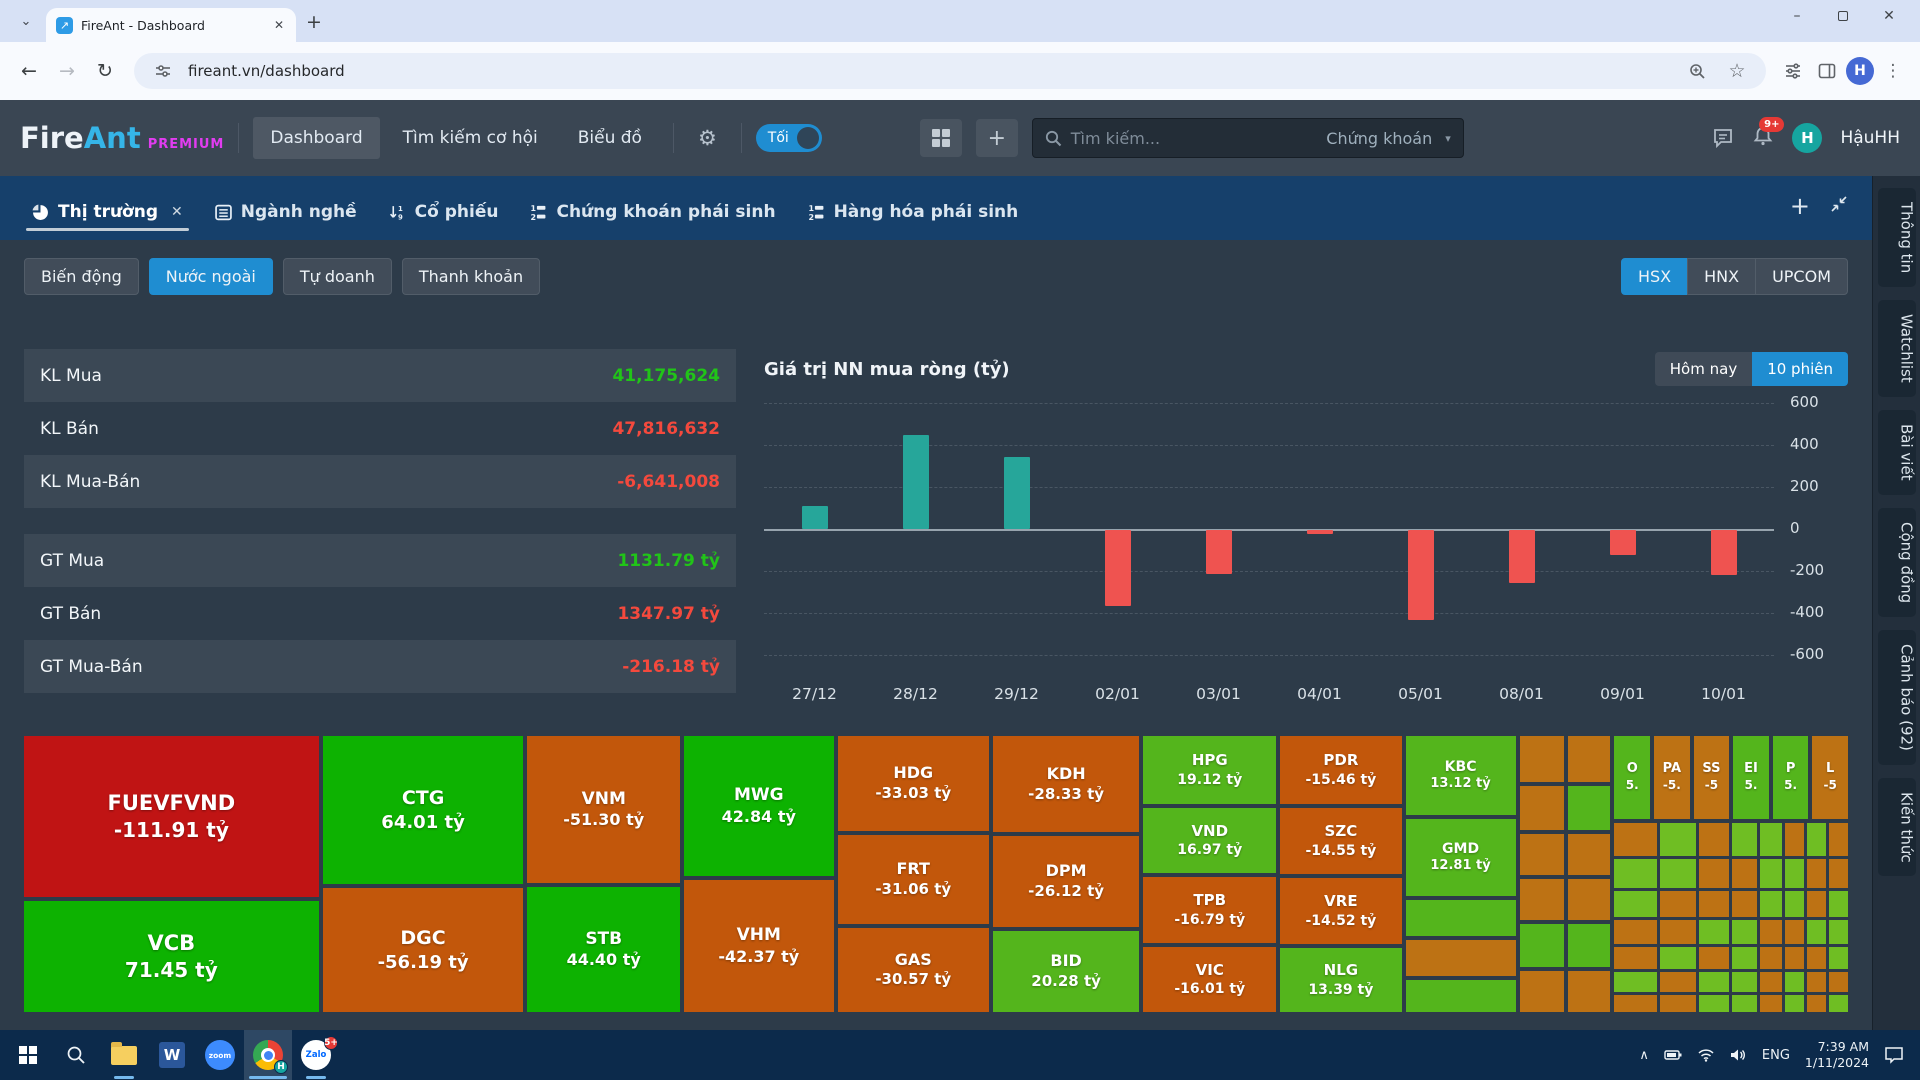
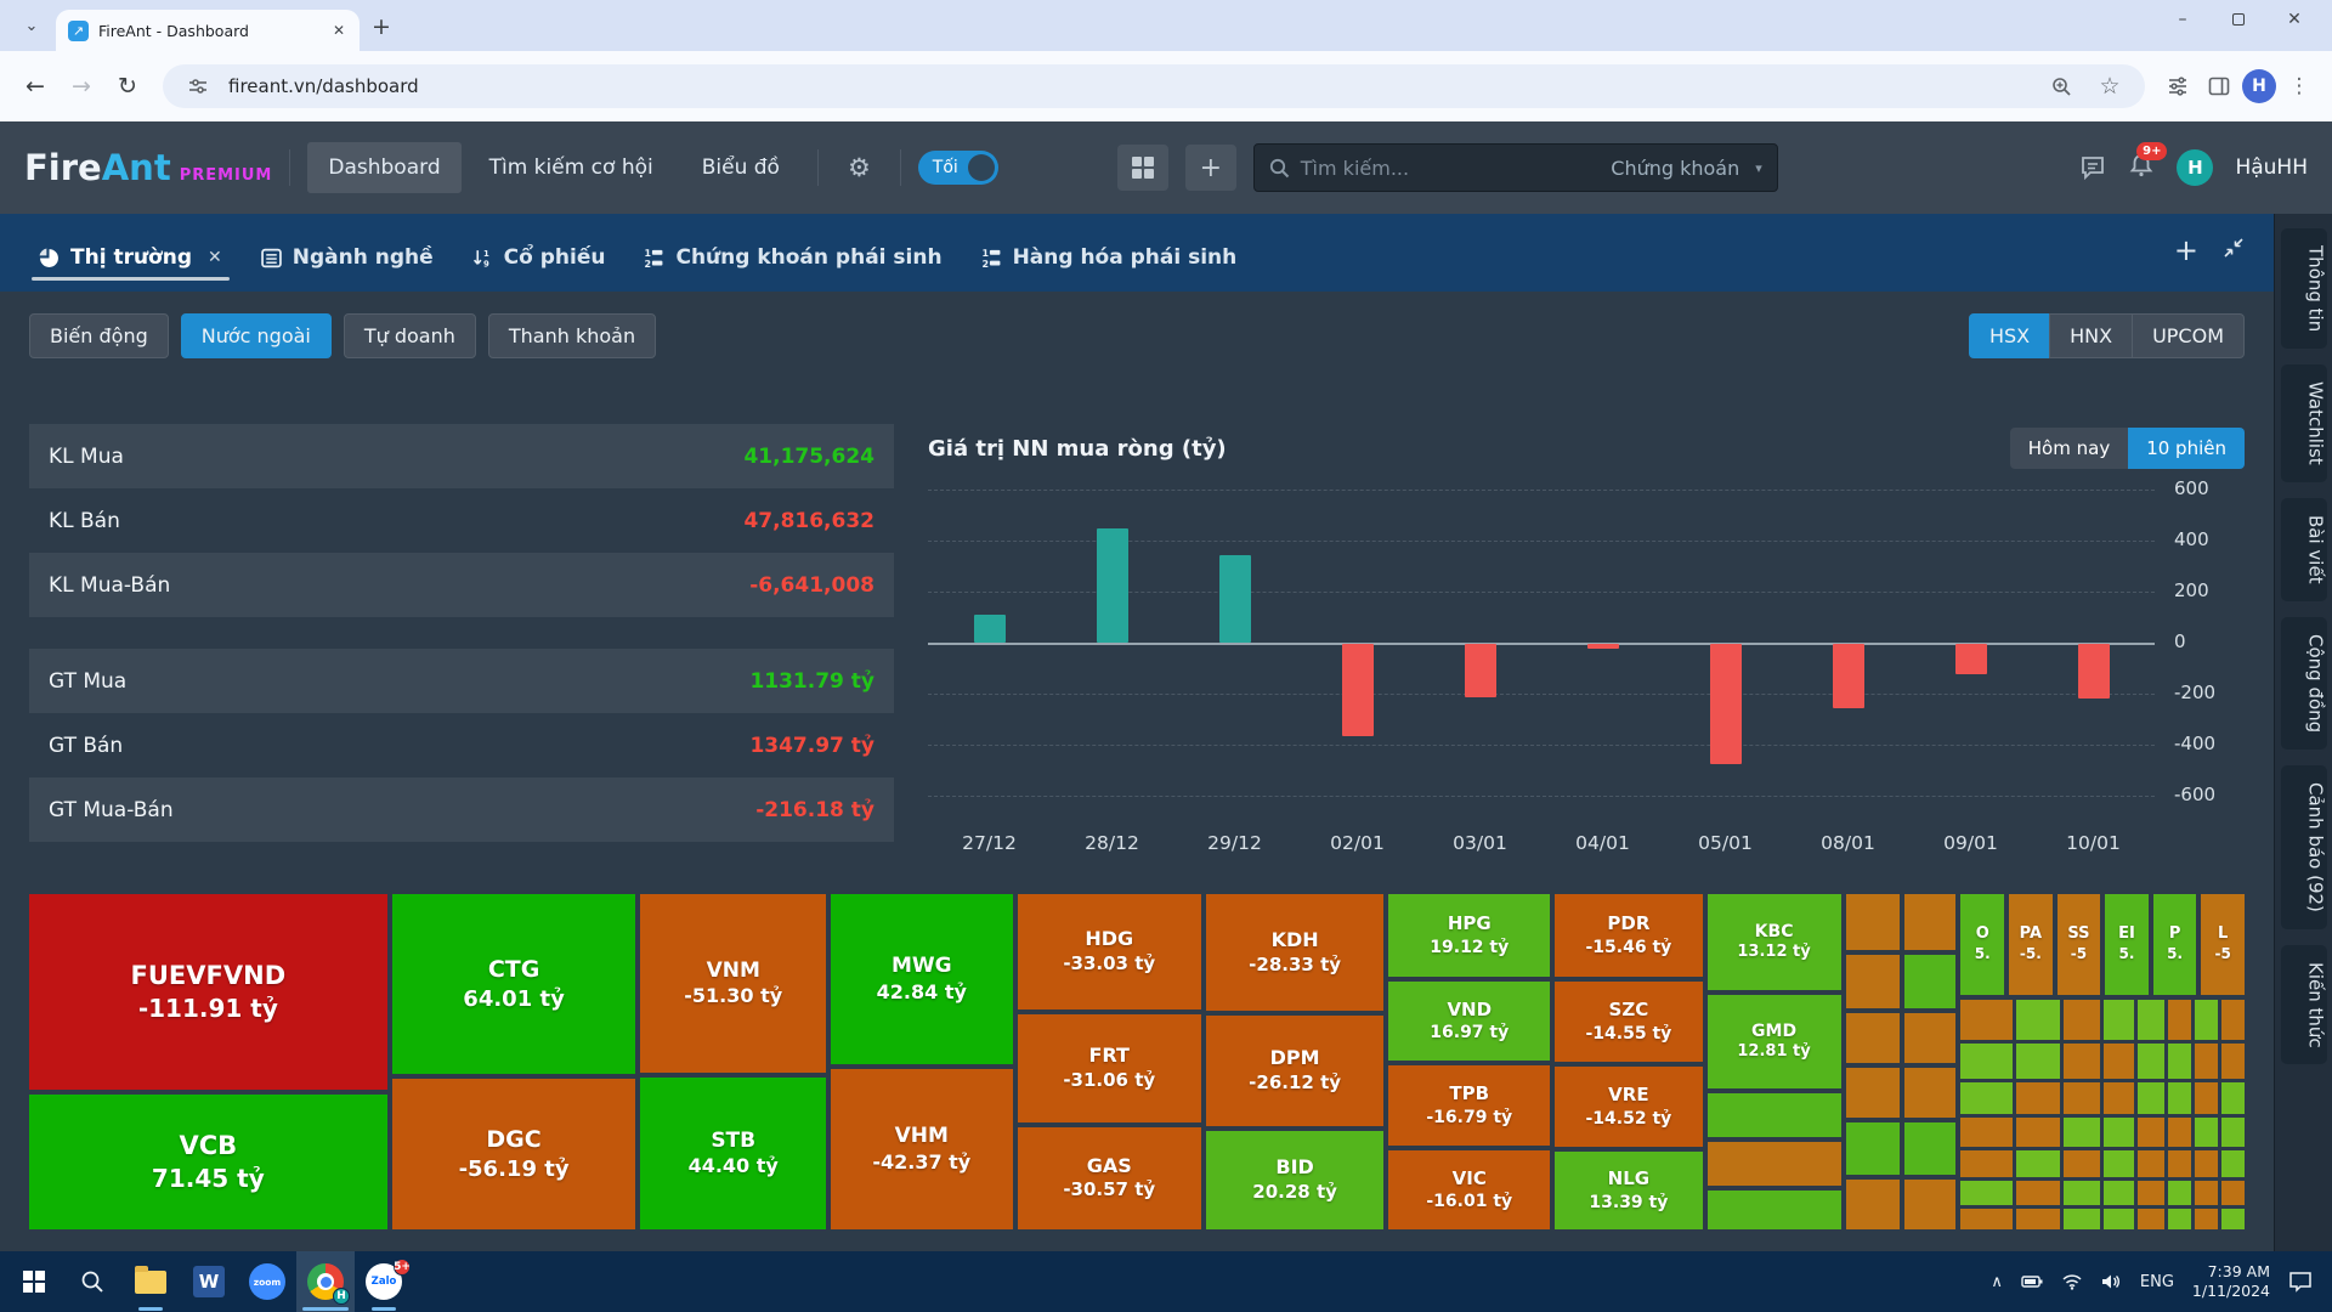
05/01: -430 -> -470
